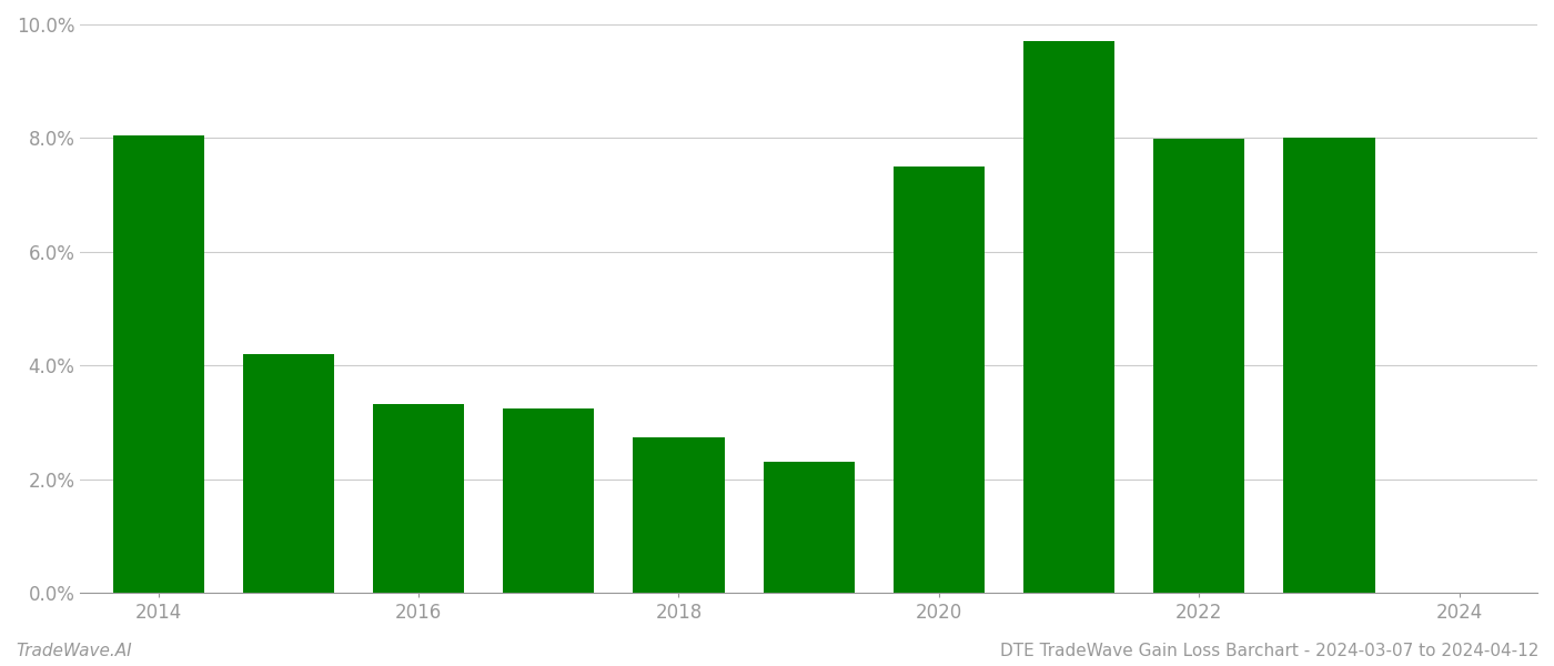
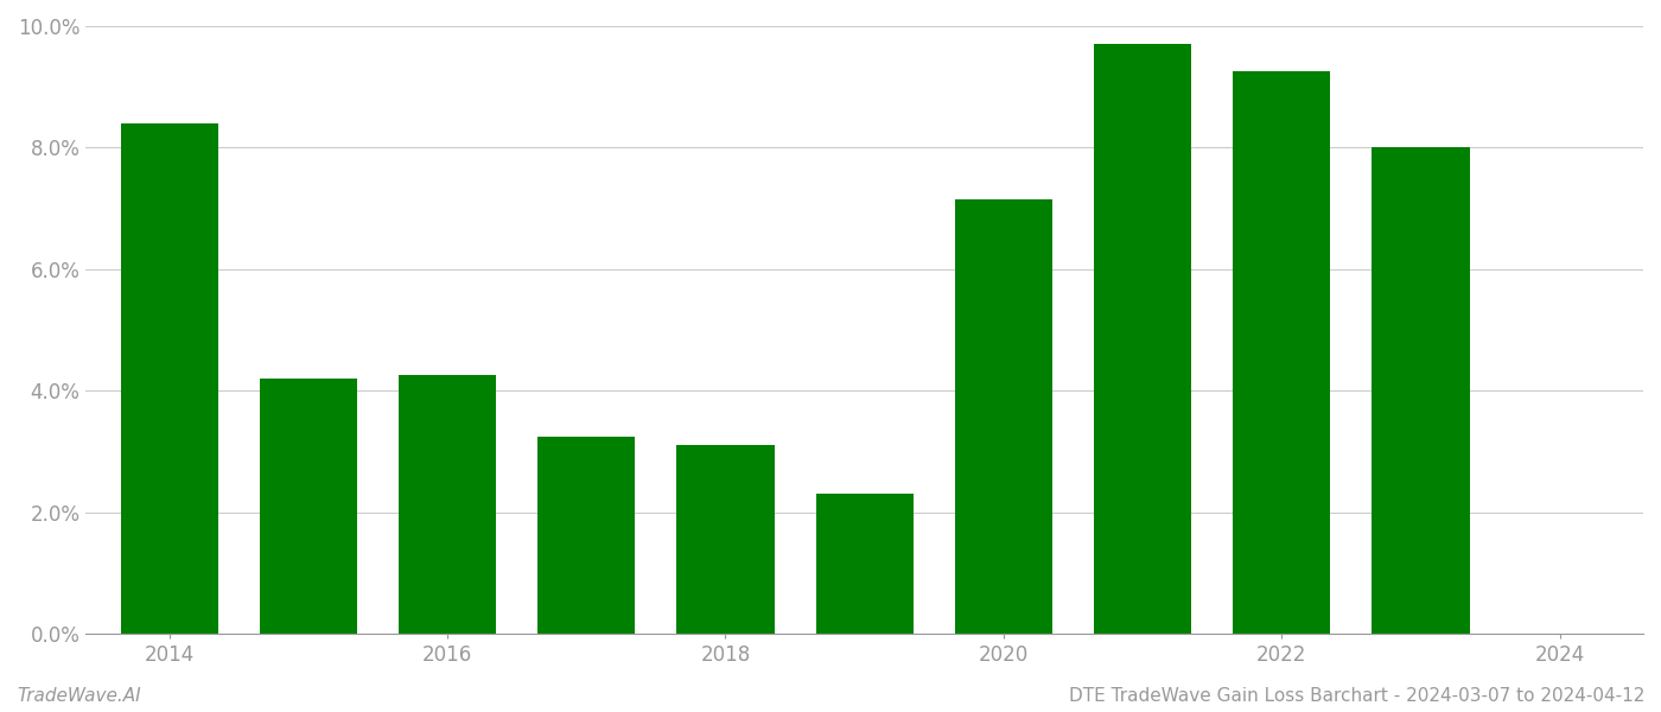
2014: 8.04% -> 8.40%
2016: 3.32% -> 4.25%
2018: 2.74% -> 3.10%
2020: 7.50% -> 7.15%
2022: 7.98% -> 9.25%
